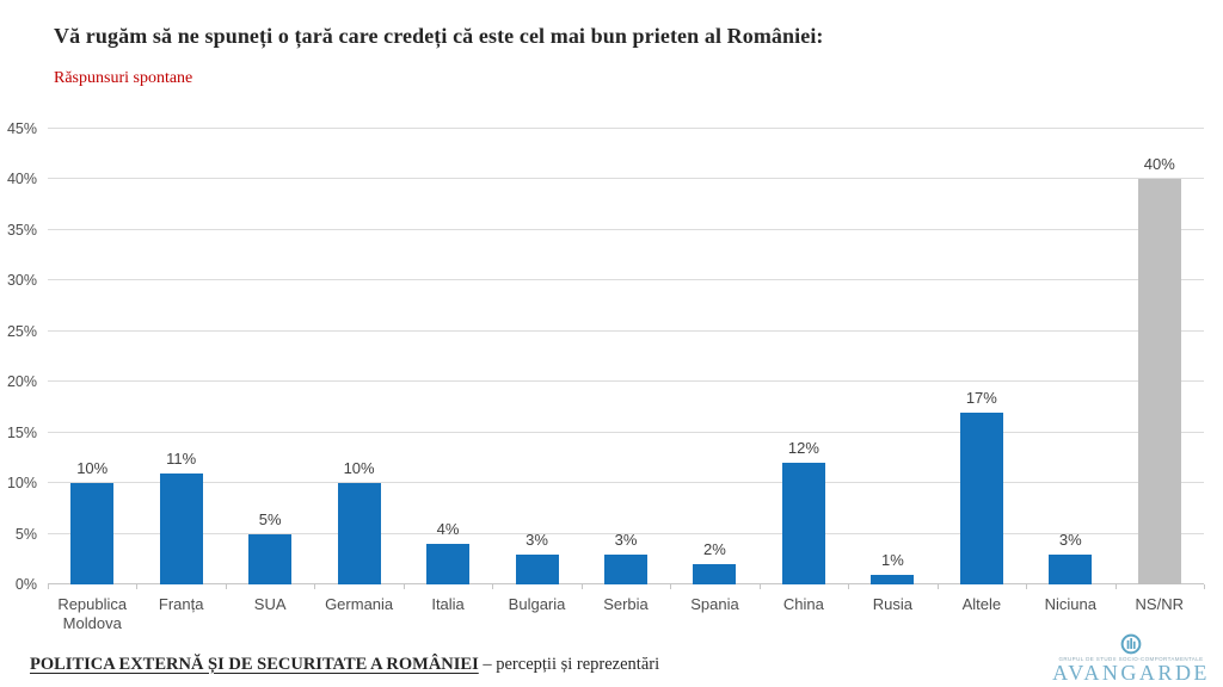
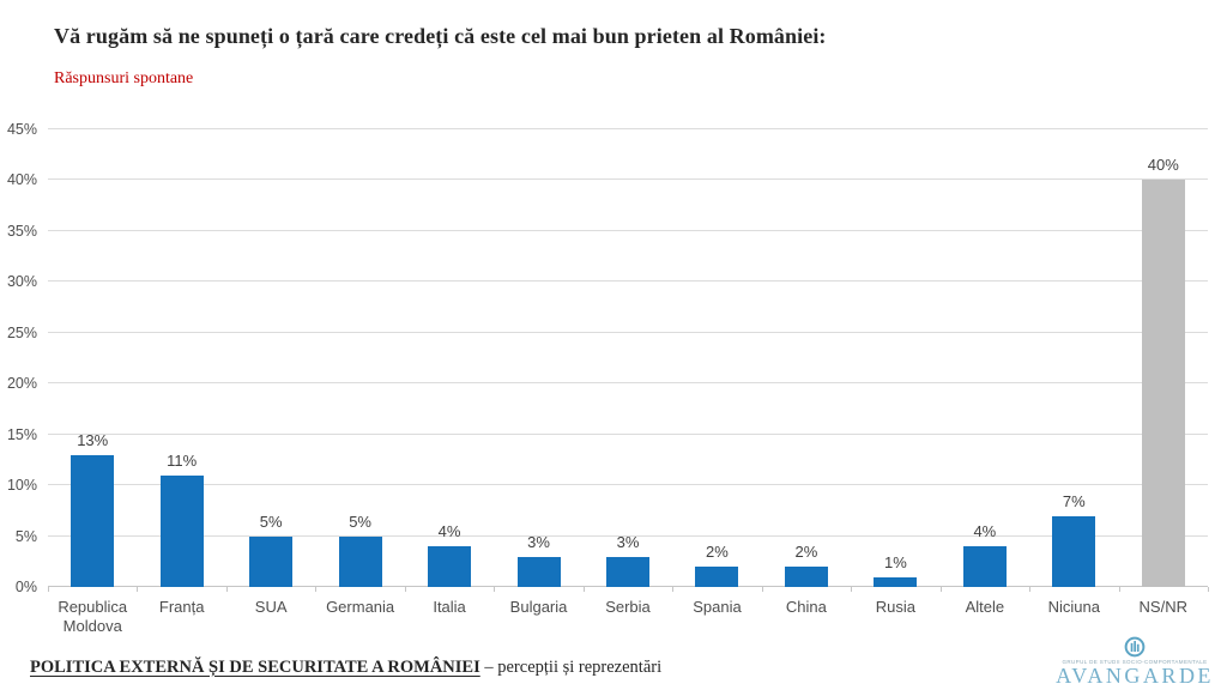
Republica Moldova: 10% -> 13%
Germania: 10% -> 5%
China: 12% -> 2%
Altele: 17% -> 4%
Niciuna: 3% -> 7%
